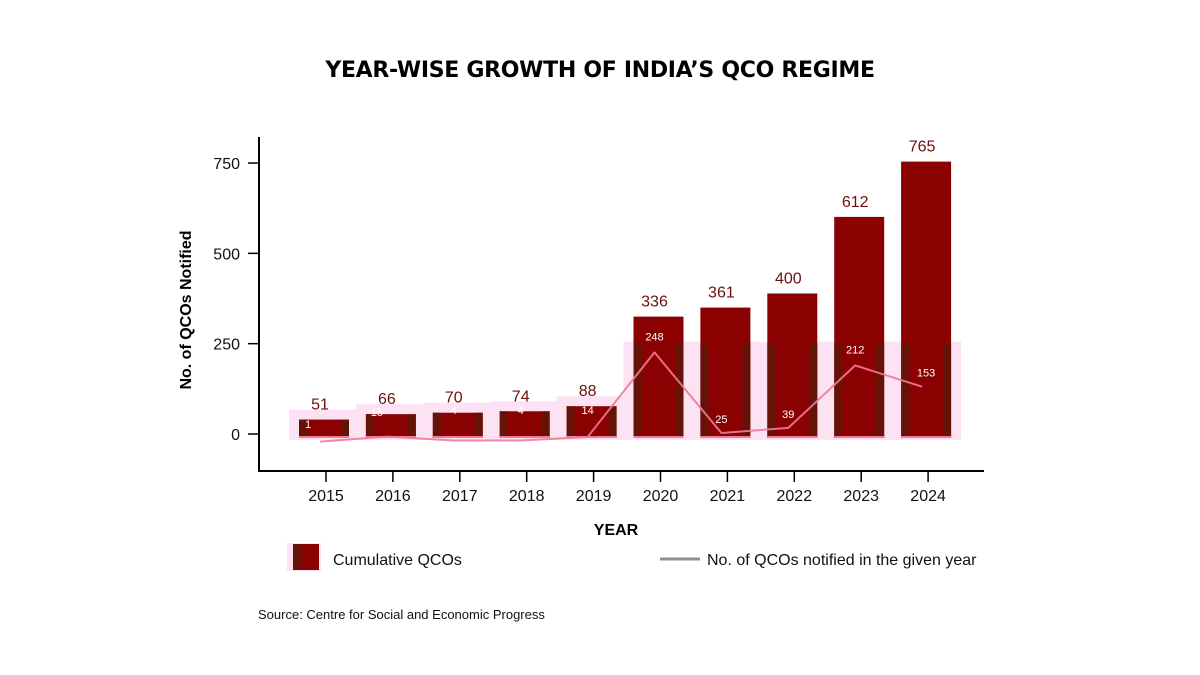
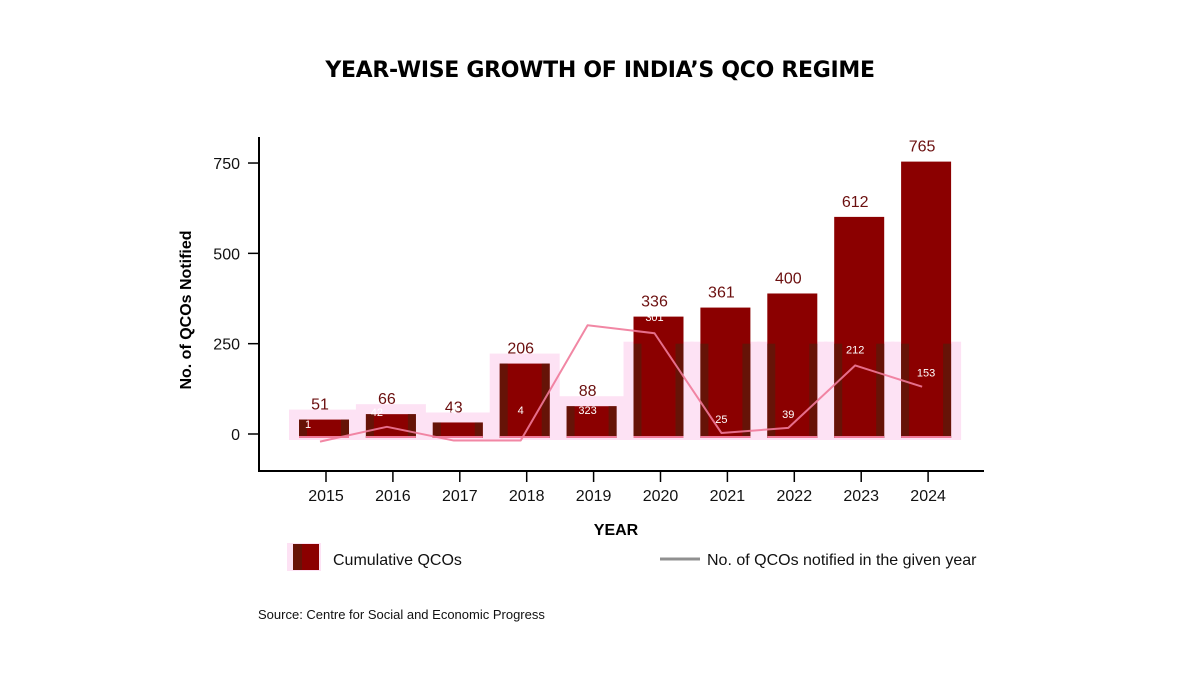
No. of QCOs notified in the given year/2016: 15 -> 42
Cumulative QCOs/2017: 70 -> 43
Cumulative QCOs/2018: 74 -> 206
No. of QCOs notified in the given year/2019: 14 -> 323
No. of QCOs notified in the given year/2020: 248 -> 301
